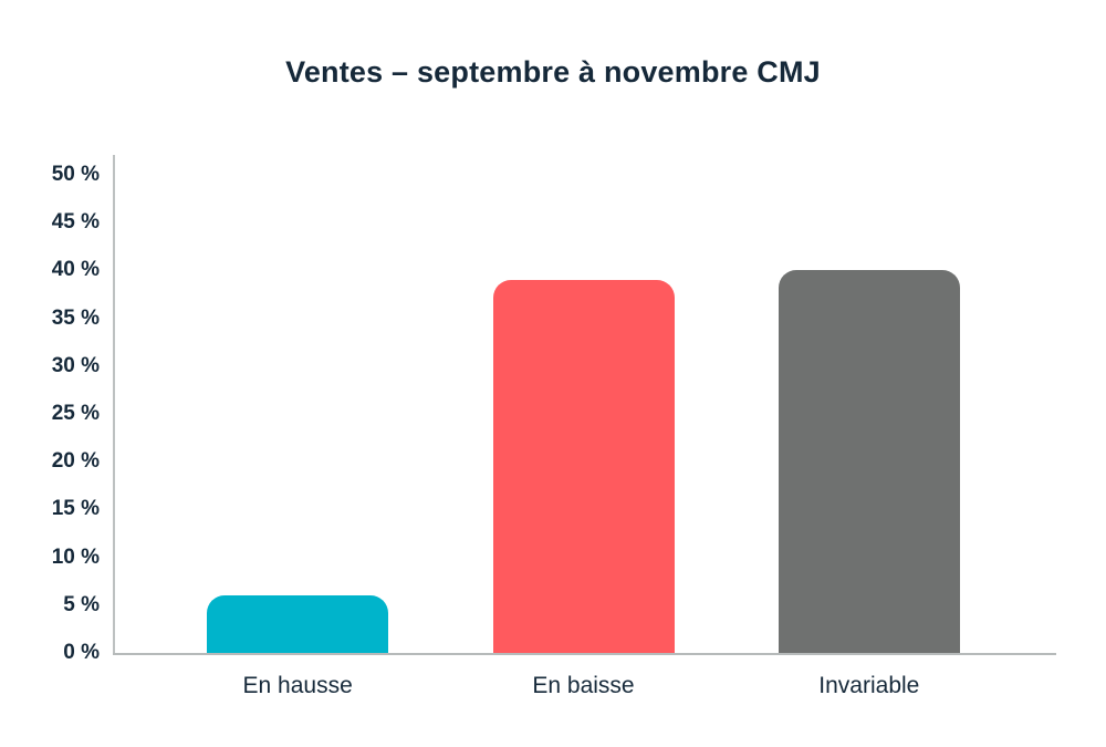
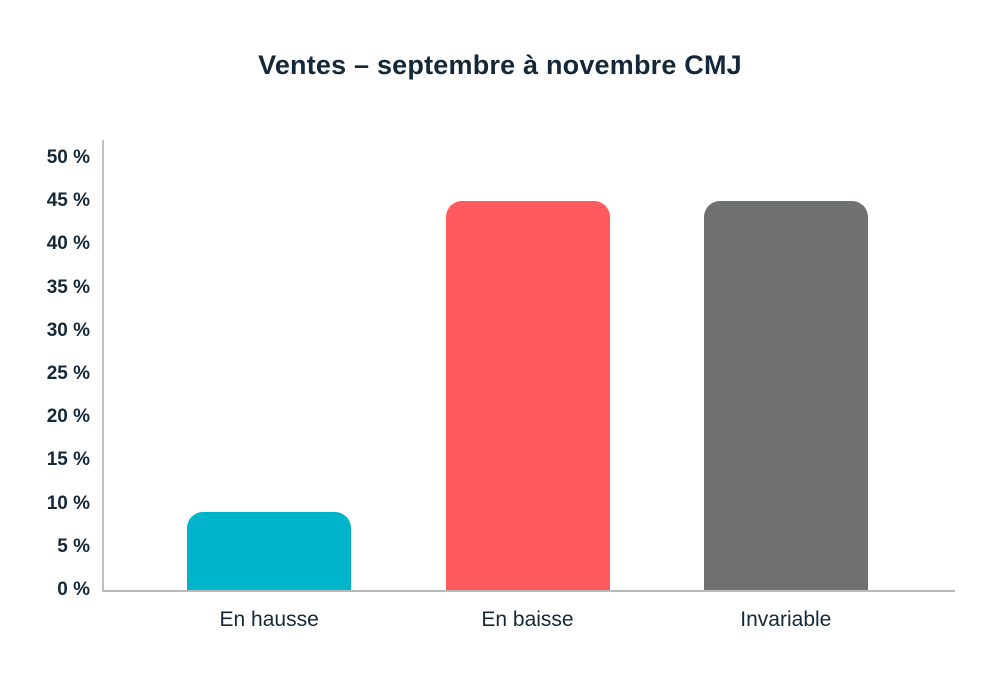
En hausse: 6% -> 9%
En baisse: 39% -> 45%
Invariable: 40% -> 45%
